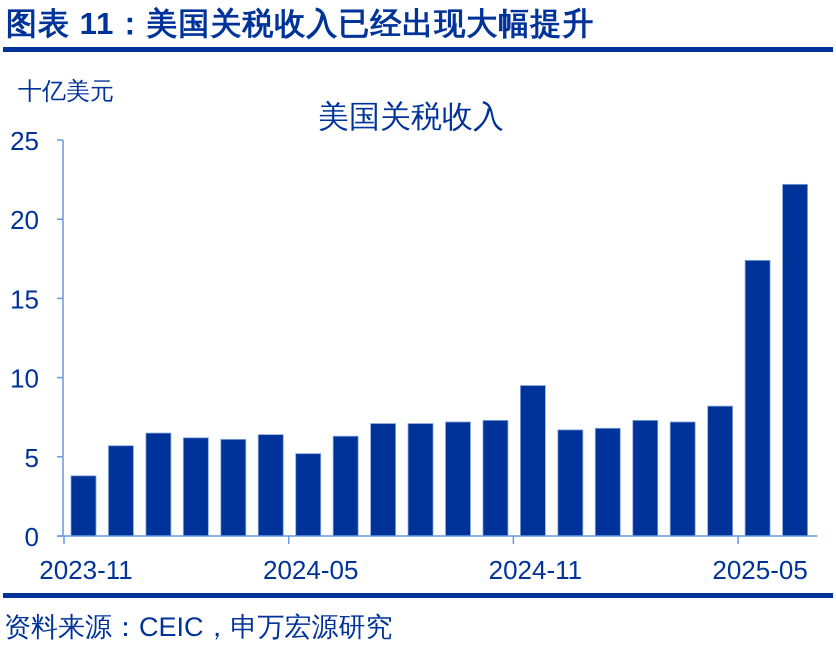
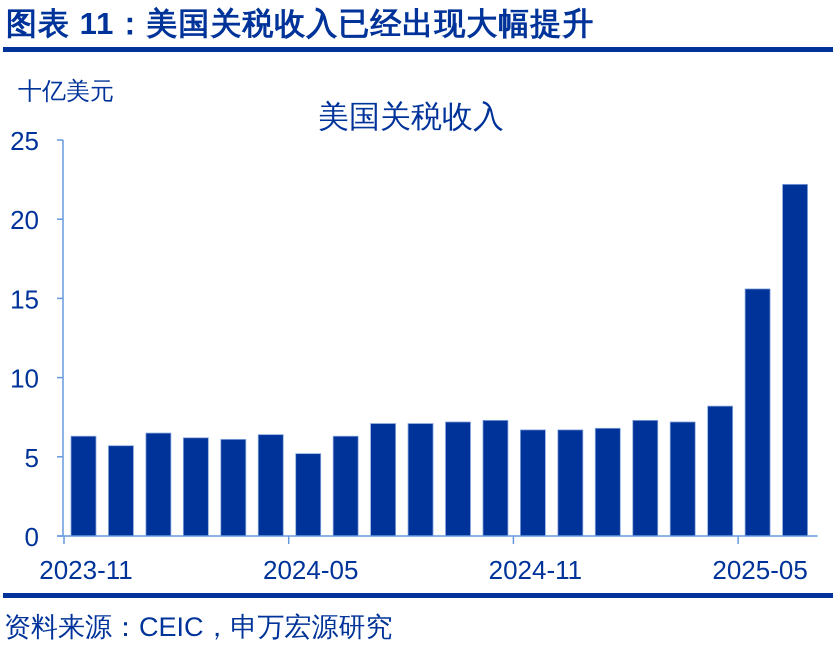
2023-11: 3.8 -> 6.3
2024-11: 9.5 -> 6.7
2025-05: 17.4 -> 15.6
